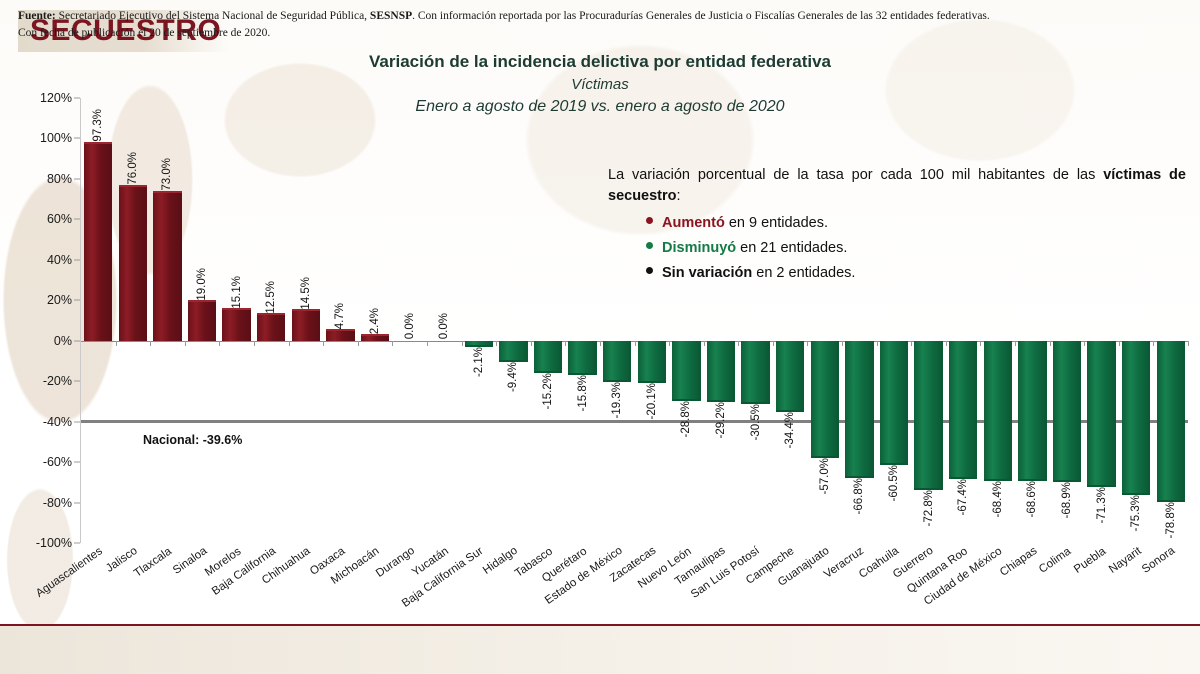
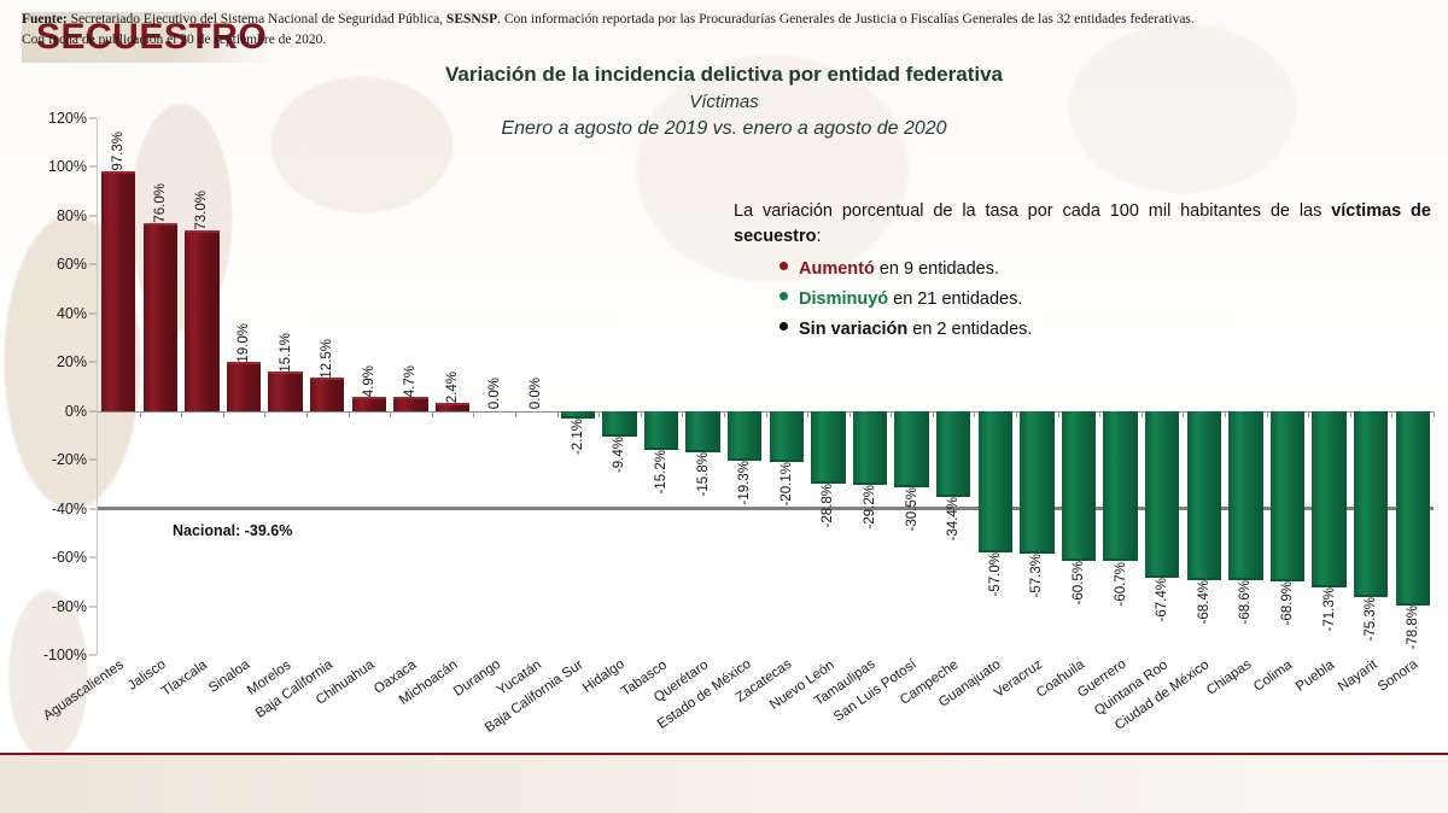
Chihuahua: 14.5% -> 4.9%
Veracruz: -66.8% -> -57.3%
Guerrero: -72.8% -> -60.7%
